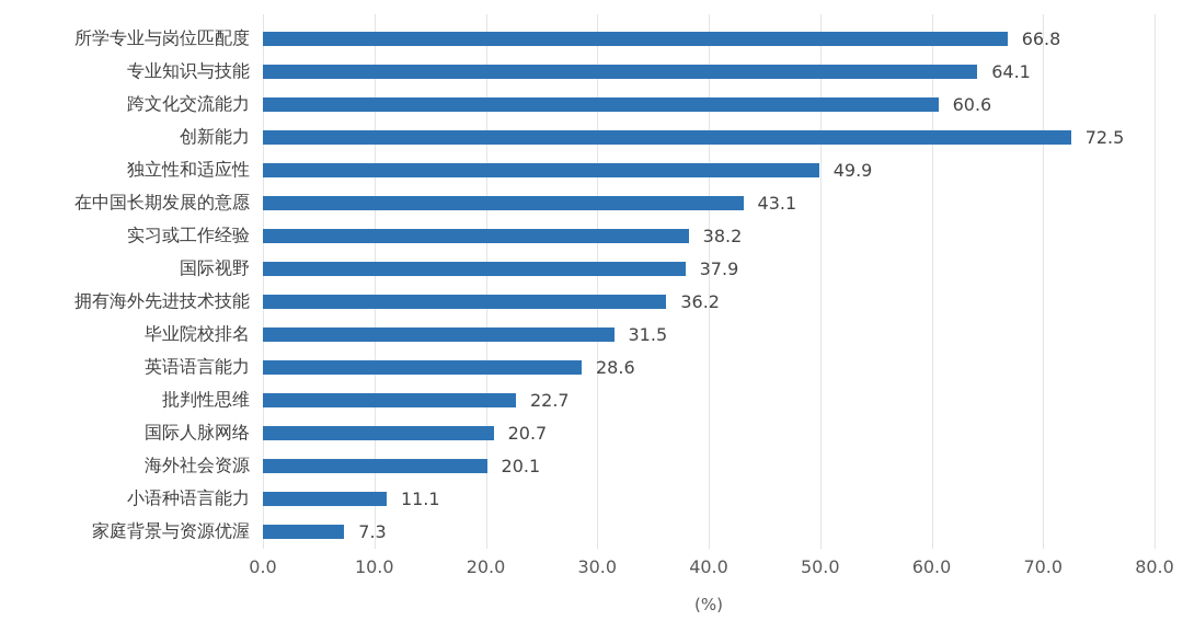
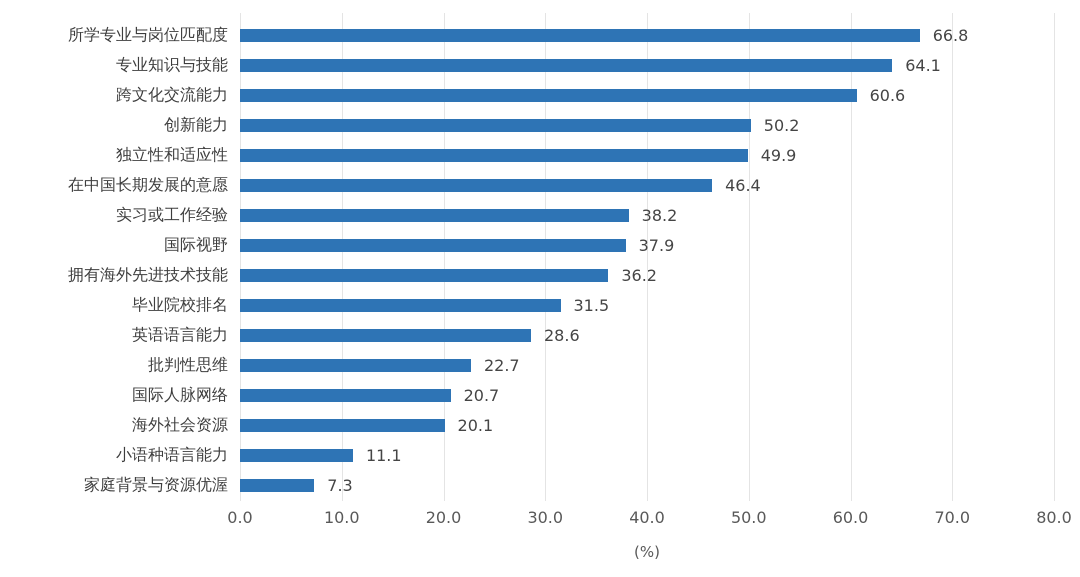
创新能力: 72.5 -> 50.2
在中国长期发展的意愿: 43.1 -> 46.4
